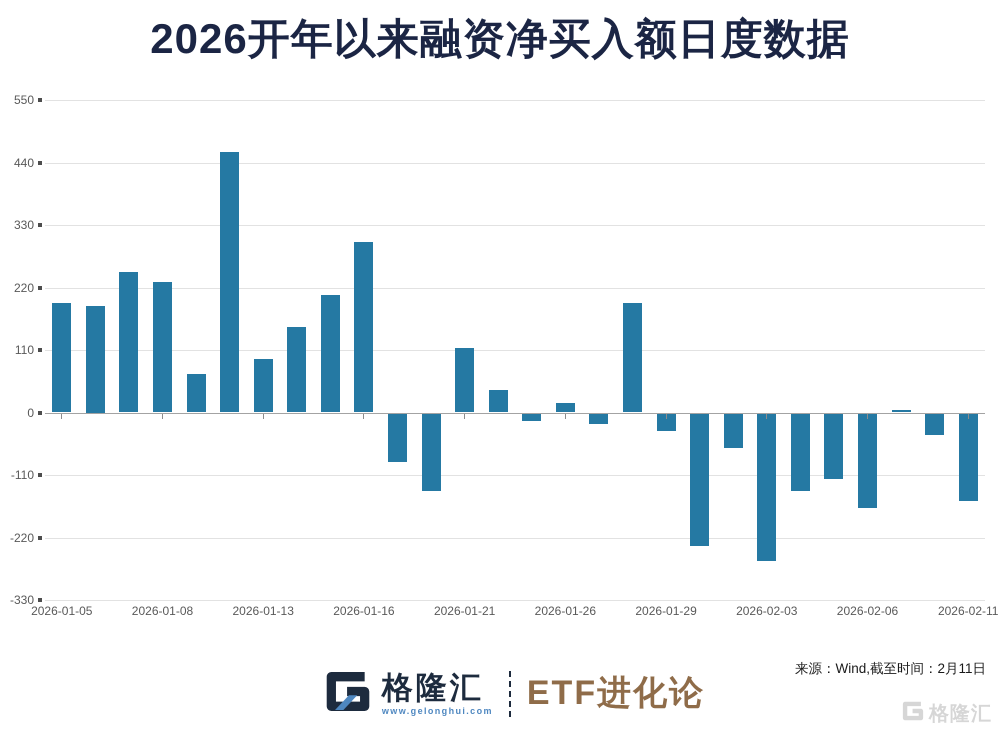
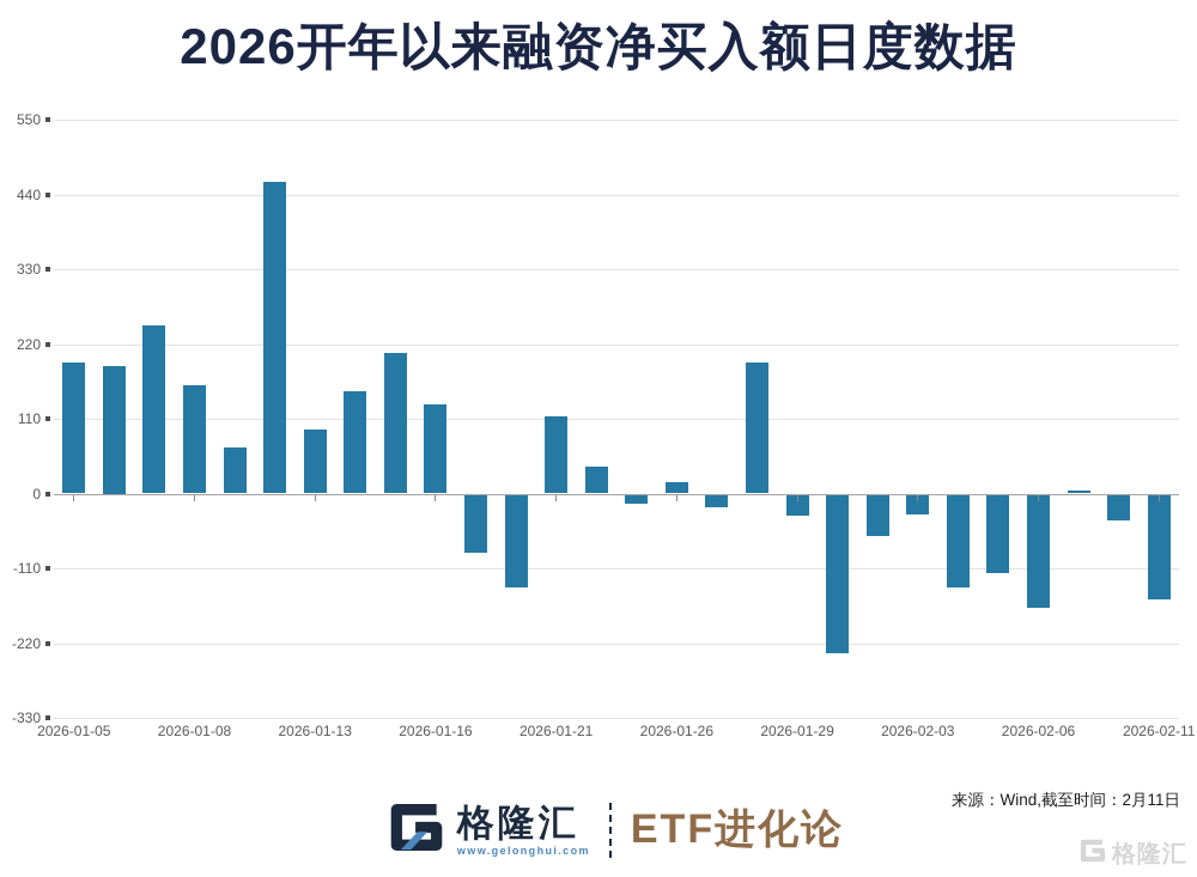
2026-01-08: 230 -> 160
2026-01-16: 300 -> 130
2026-02-03: -260 -> -30
